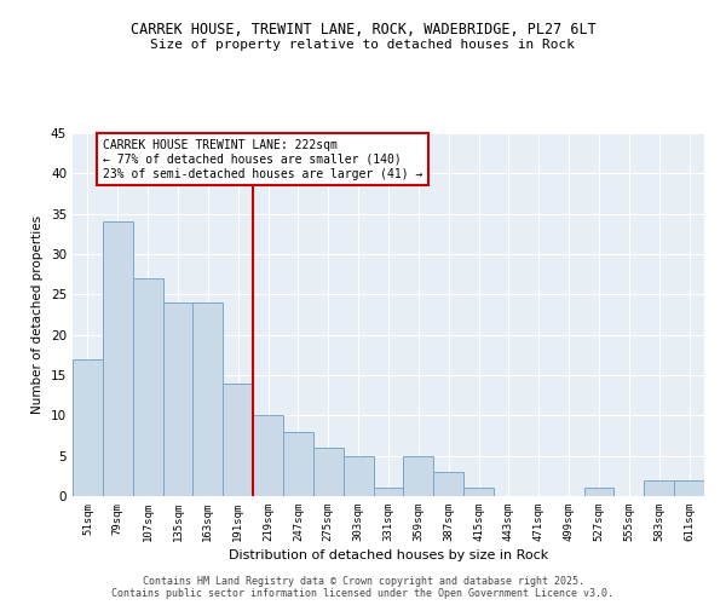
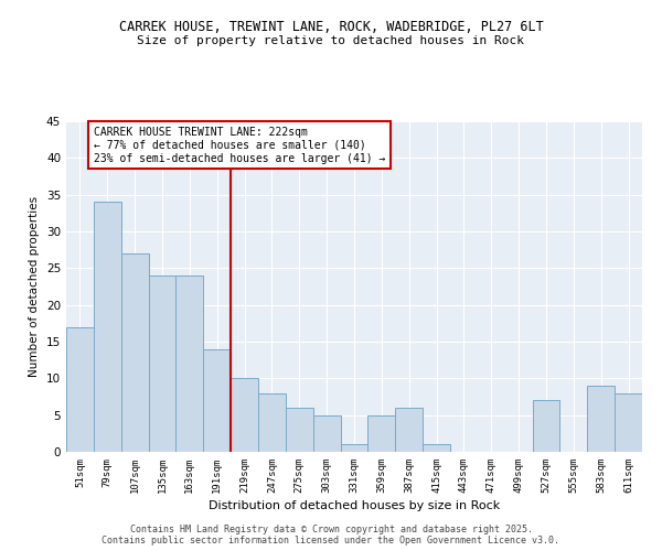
387sqm: 3 -> 6
527sqm: 1 -> 7
583sqm: 2 -> 9
611sqm: 2 -> 8
